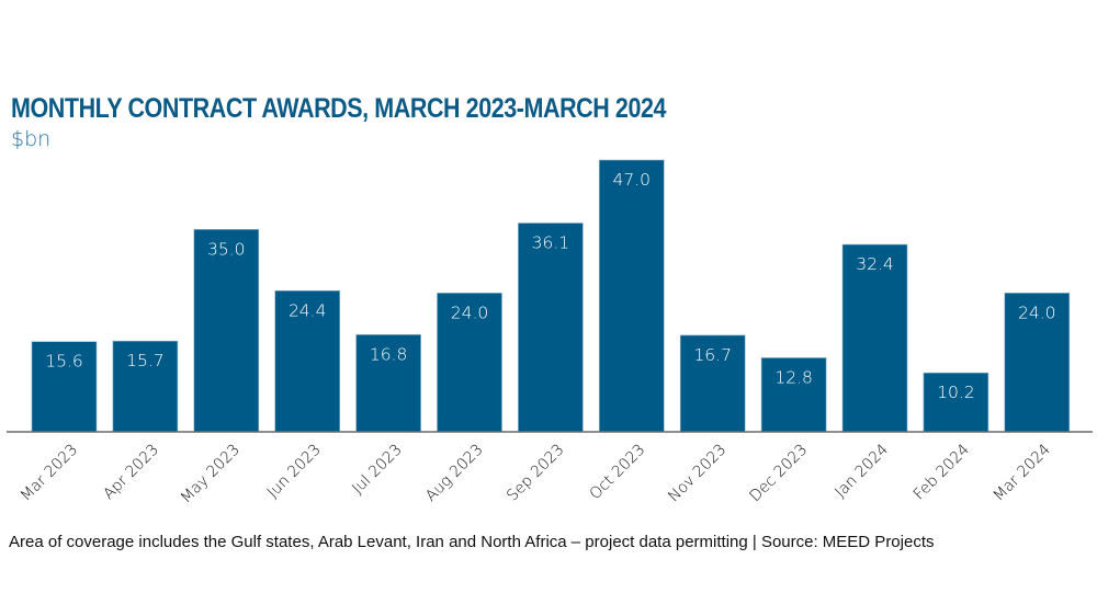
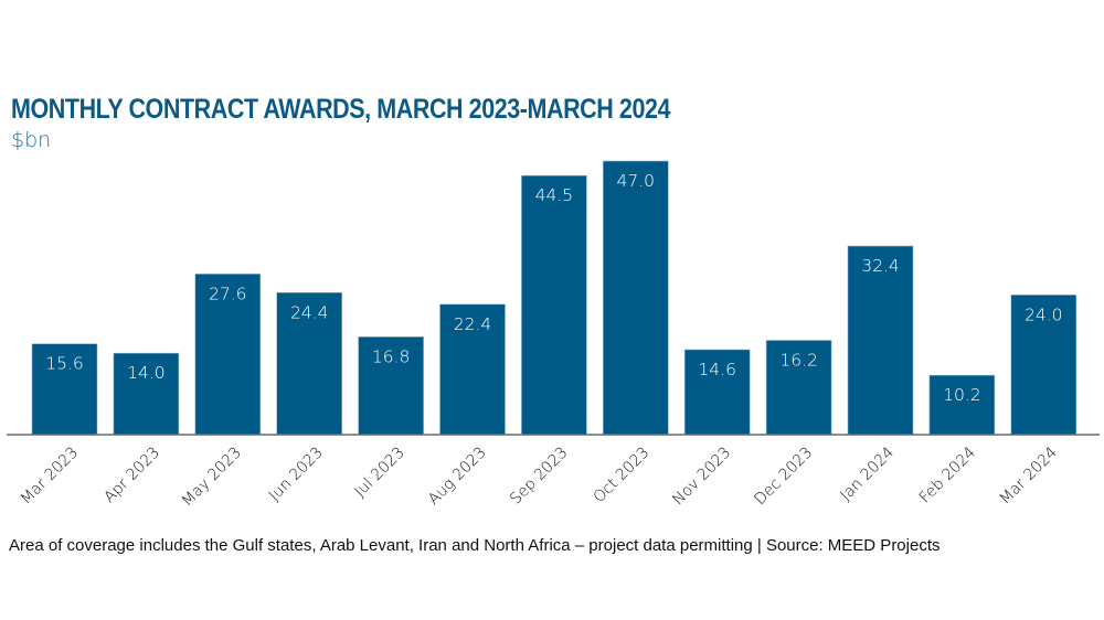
Apr 2023: 15.7 -> 14.0
May 2023: 35.0 -> 27.6
Aug 2023: 24.0 -> 22.4
Sep 2023: 36.1 -> 44.5
Nov 2023: 16.7 -> 14.6
Dec 2023: 12.8 -> 16.2
